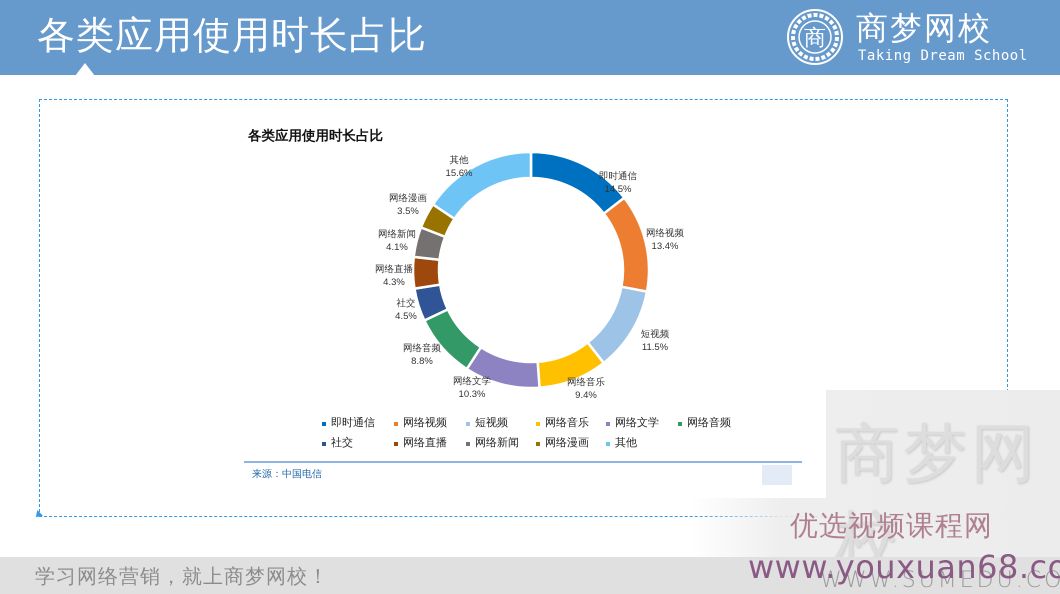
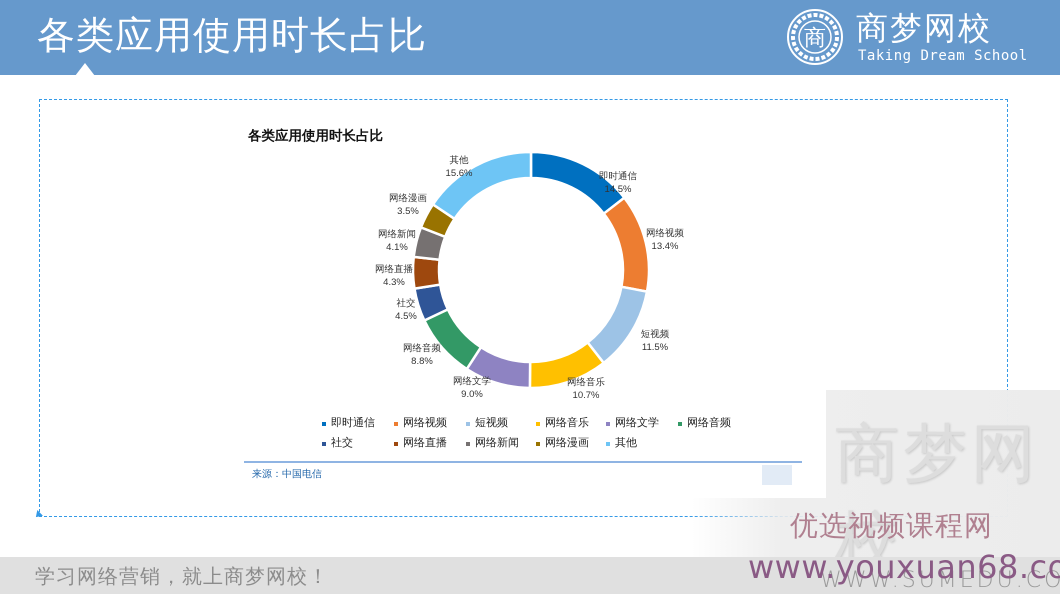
网络音乐: 9.4% -> 10.7%
网络文学: 10.3% -> 9.0%
